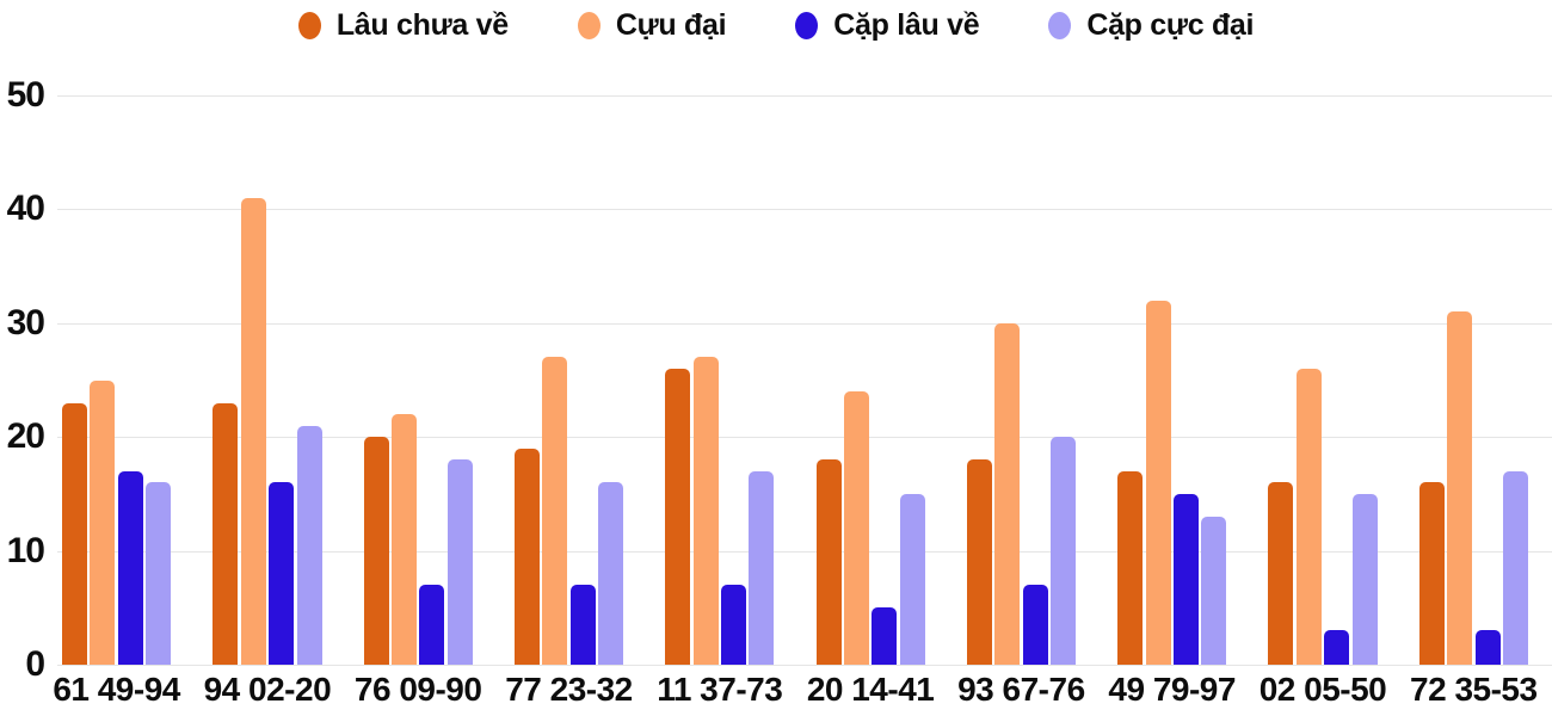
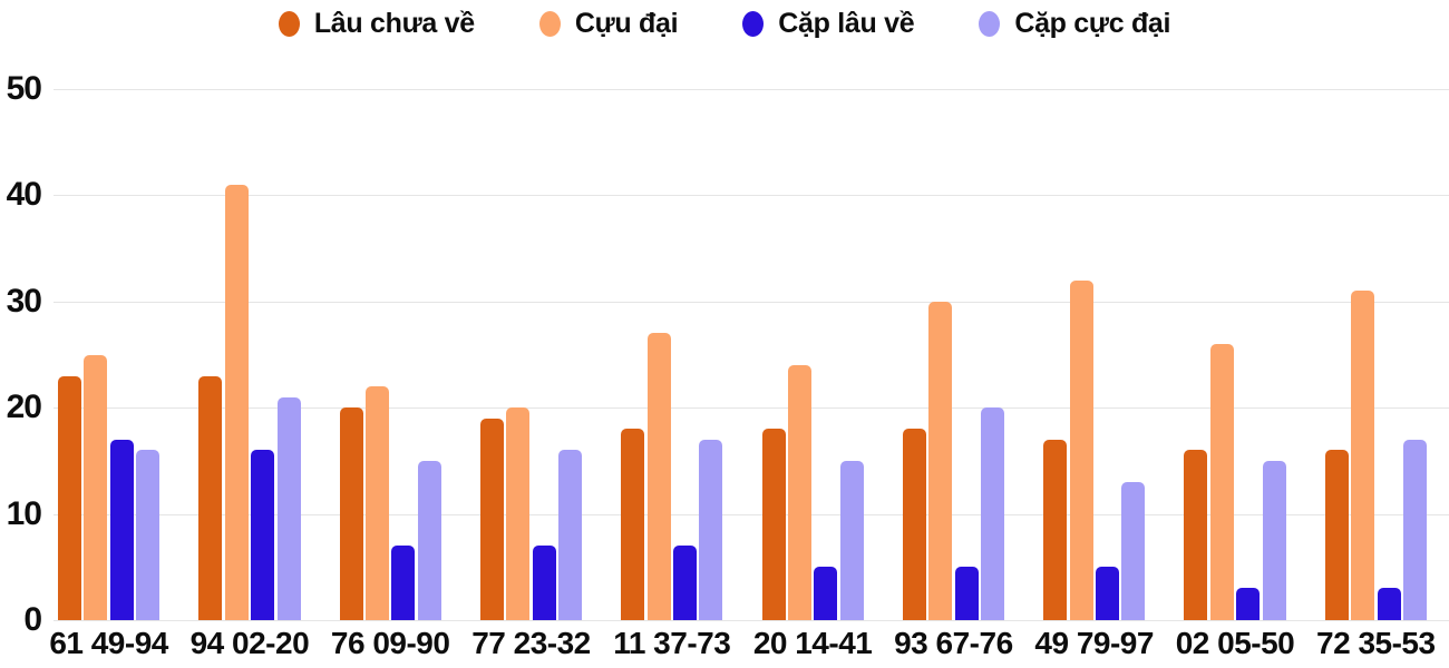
Cặp cực đại/76 09-90: 18 -> 15
Cựu đại/77 23-32: 27 -> 20
Lâu chưa về/11 37-73: 26 -> 18
Cặp lâu về/93 67-76: 7 -> 5
Cặp lâu về/49 79-97: 15 -> 5
